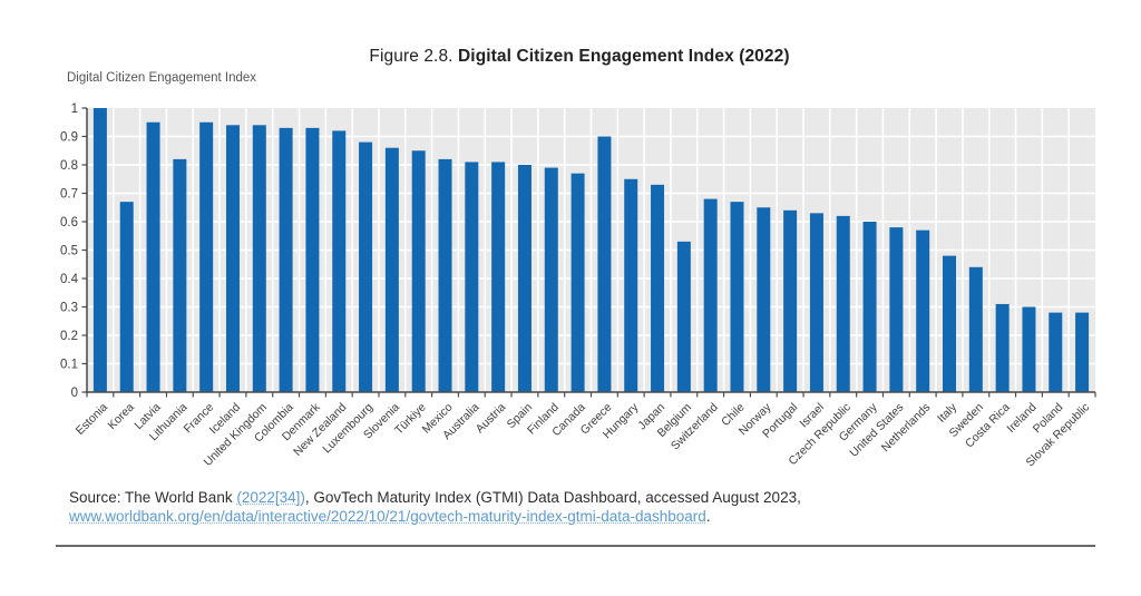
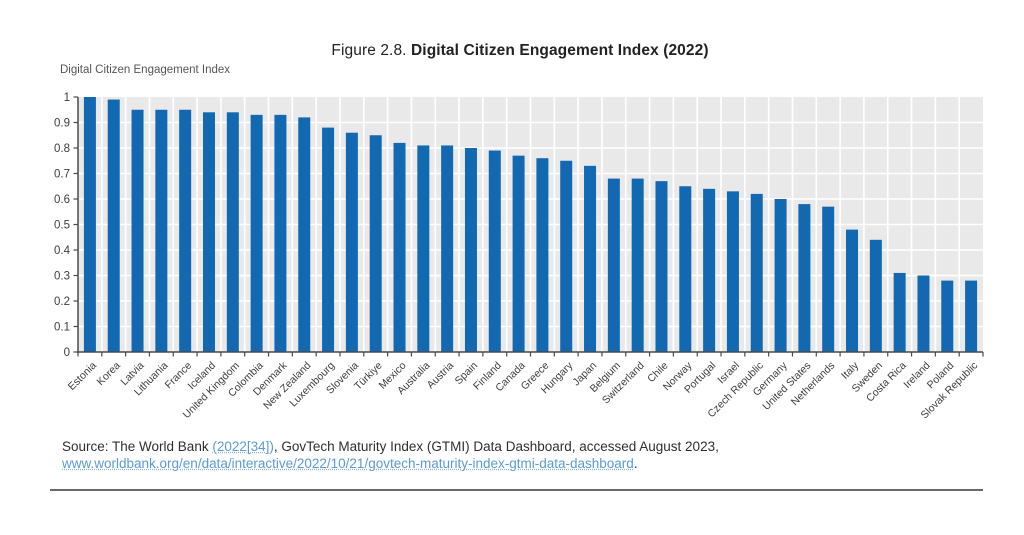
Korea: 0.67 -> 0.99
Lithuania: 0.82 -> 0.95
Greece: 0.90 -> 0.76
Belgium: 0.53 -> 0.68
